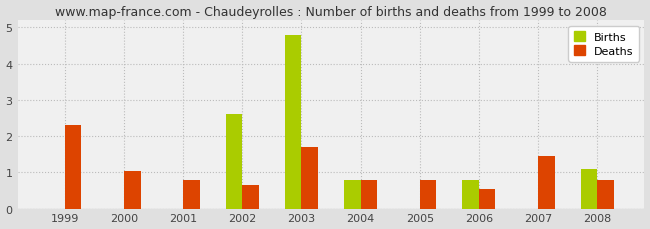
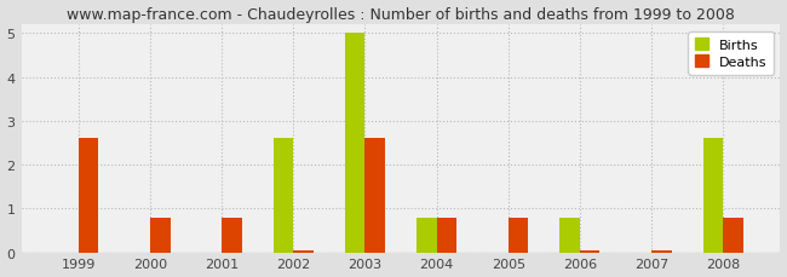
Deaths/1999: 2.30 -> 2.60
Deaths/2000: 1.05 -> 0.80
Deaths/2002: 0.65 -> 0.05
Births/2003: 4.8 -> 5.0
Deaths/2003: 1.70 -> 2.60
Deaths/2006: 0.55 -> 0.05
Deaths/2007: 1.45 -> 0.05
Births/2008: 1.1 -> 2.6
